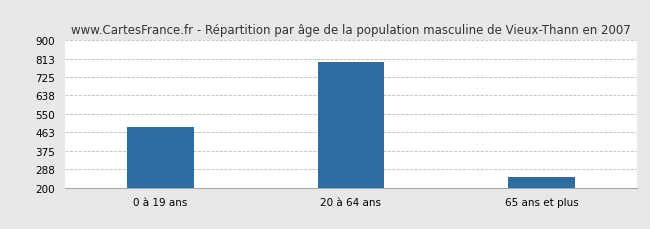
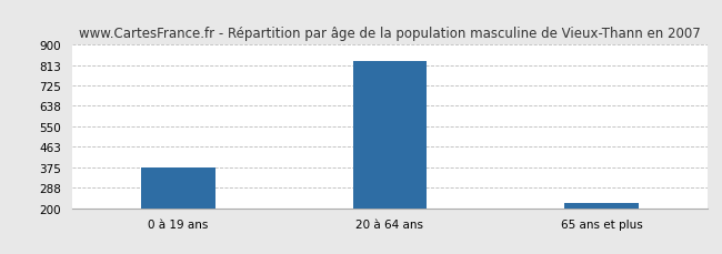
0 à 19 ans: 490 -> 375
20 à 64 ans: 795 -> 830
65 ans et plus: 250 -> 220
